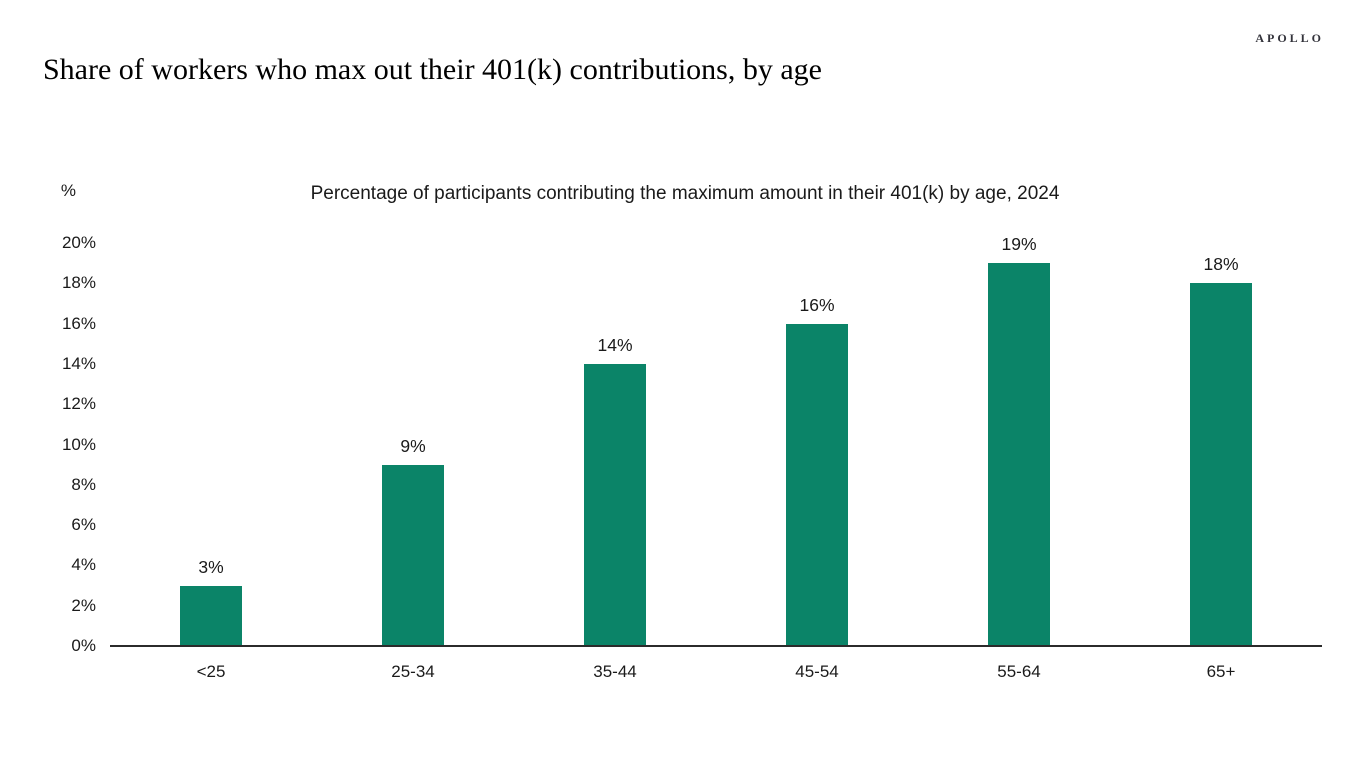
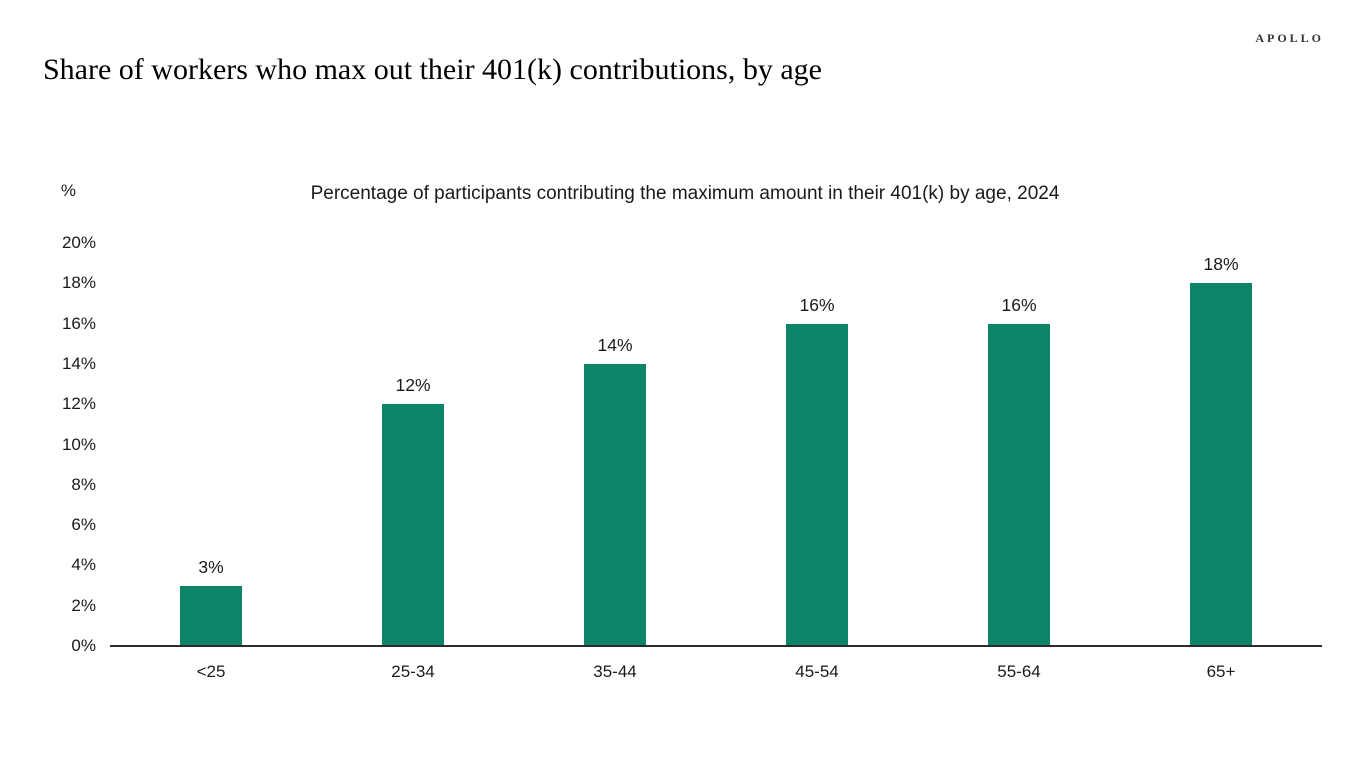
25-34: 9% -> 12%
55-64: 19% -> 16%
